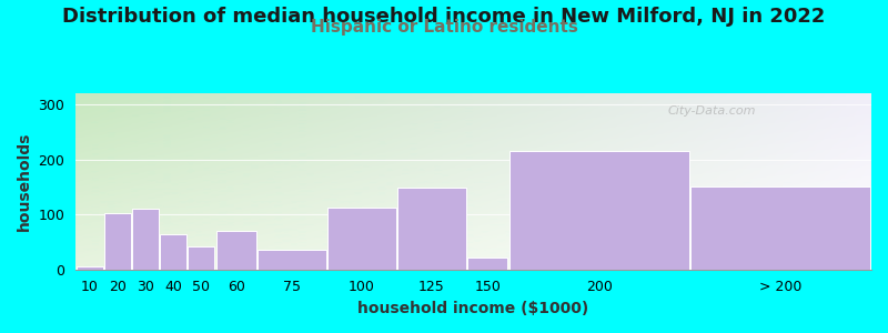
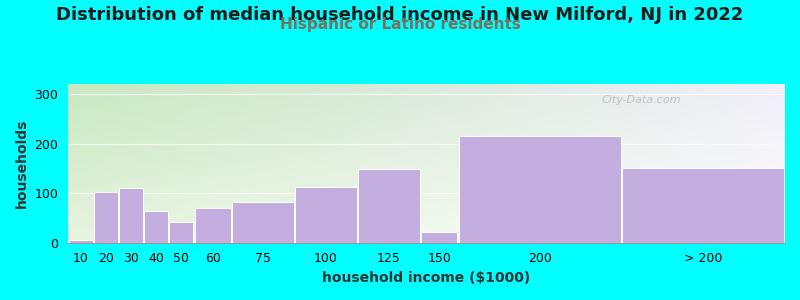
75: 35 -> 82
